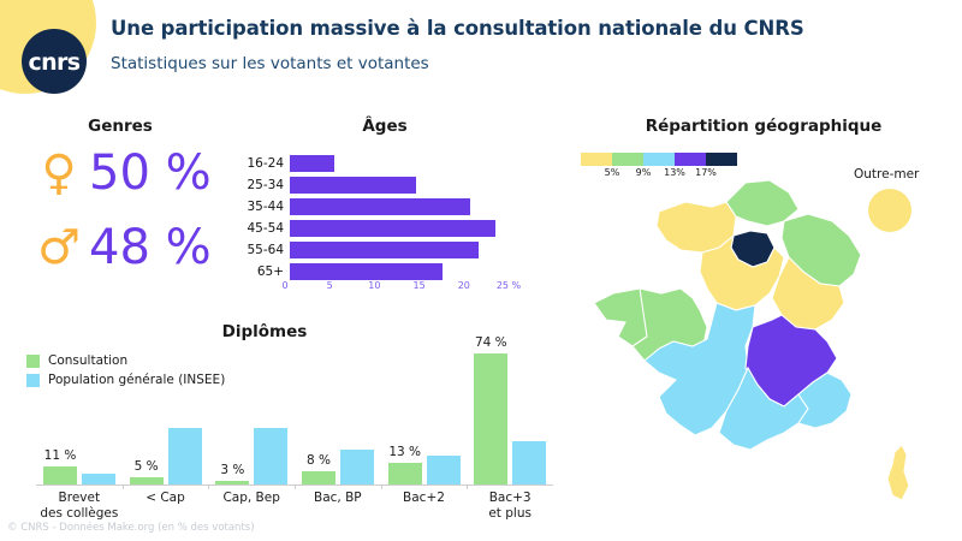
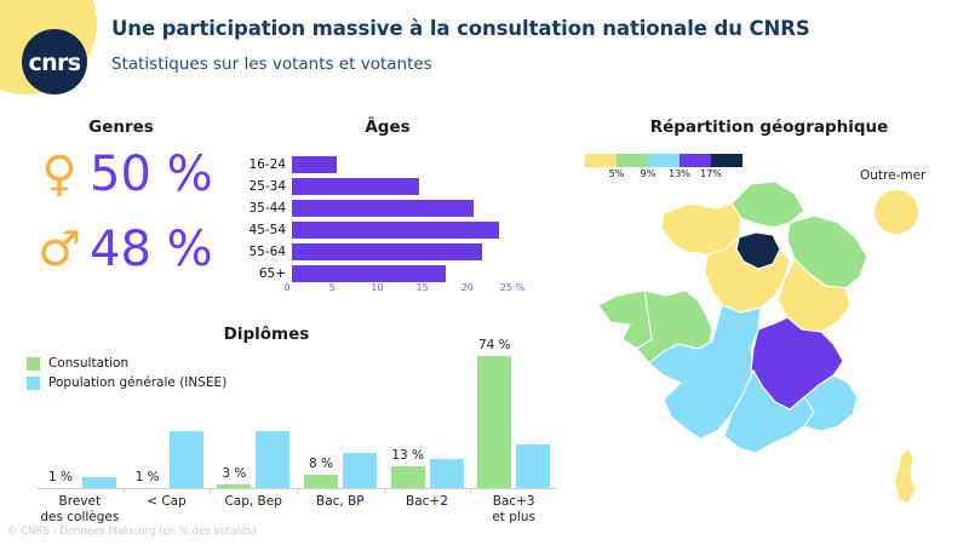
Diplômes/Consultation/Brevet des collèges: 11 -> 1
Diplômes/Consultation/< Cap: 5 -> 1
